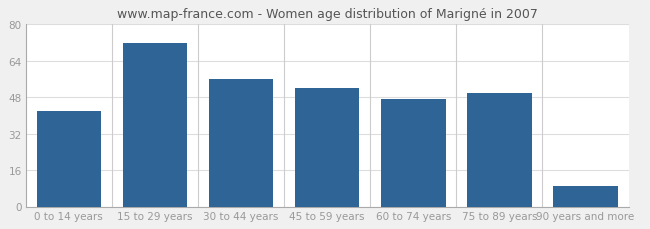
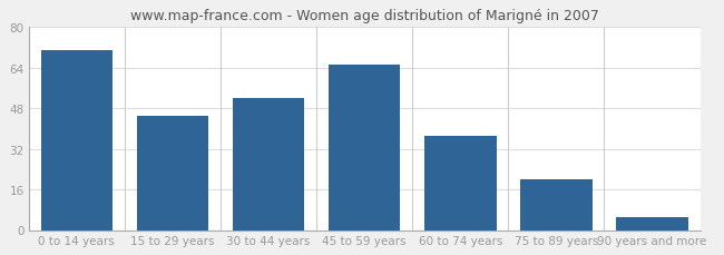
0 to 14 years: 42 -> 71
15 to 29 years: 72 -> 45
30 to 44 years: 56 -> 52
45 to 59 years: 52 -> 65
60 to 74 years: 47 -> 37
75 to 89 years: 50 -> 20
90 years and more: 9 -> 5
